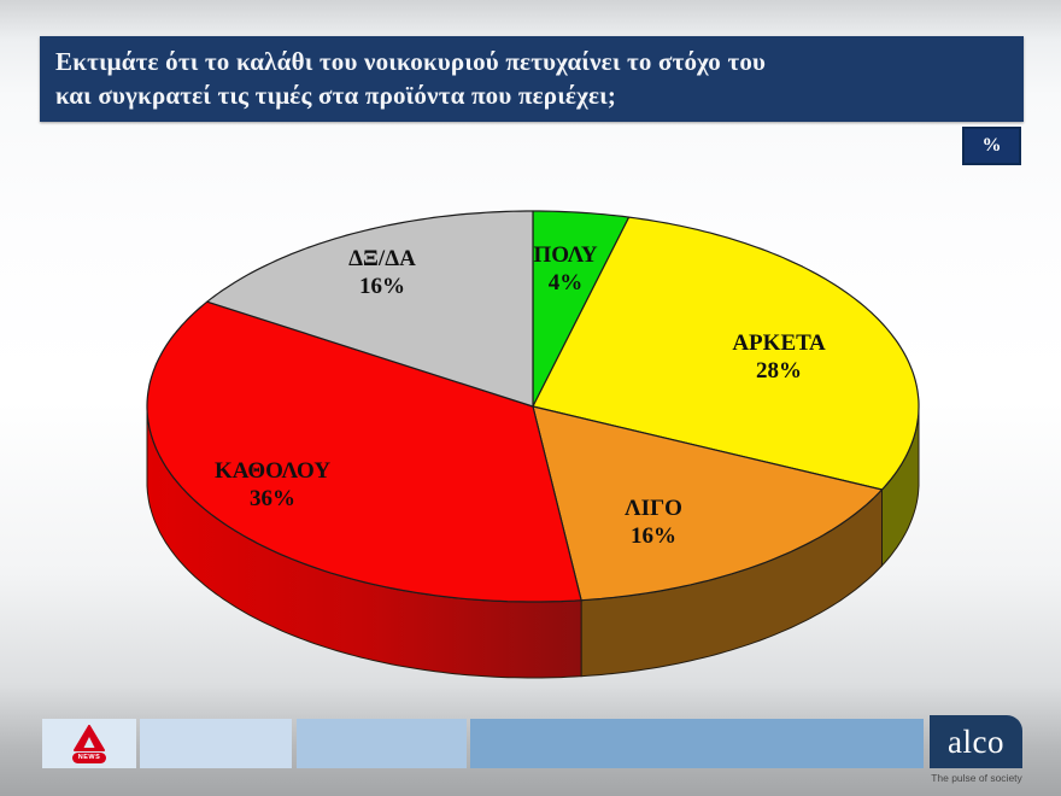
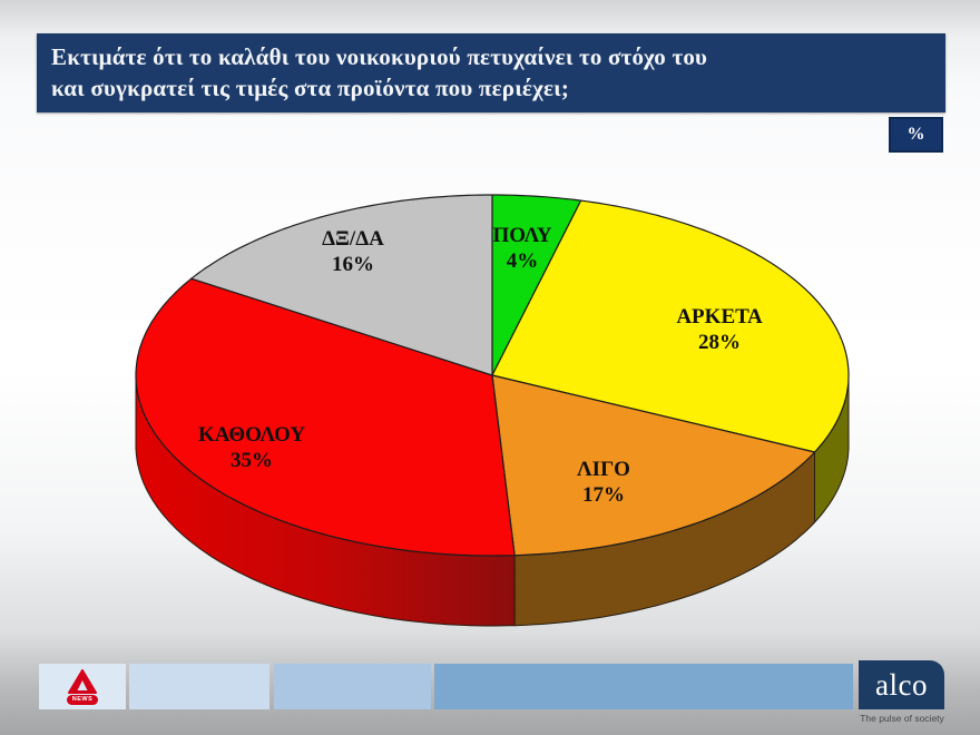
ΛΙΓΟ: 16% -> 17%
ΚΑΘΟΛΟΥ: 36% -> 35%
